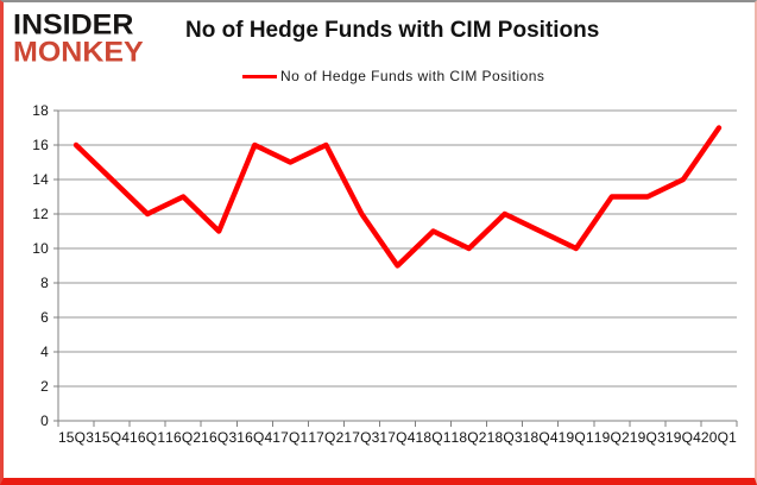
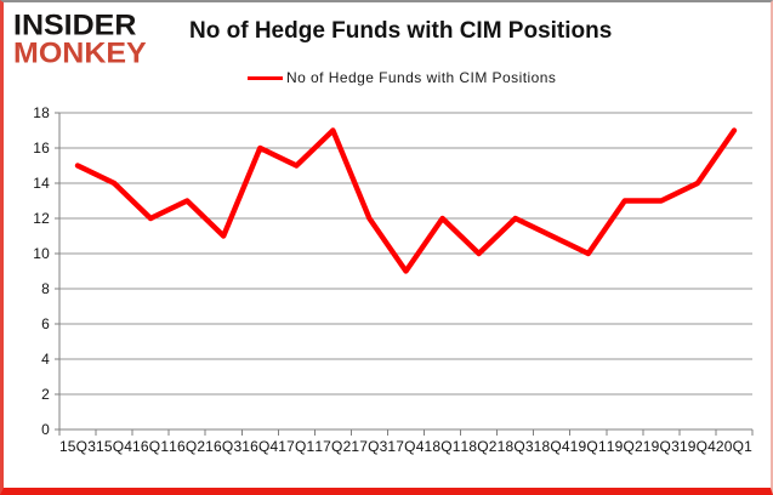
15Q3: 16 -> 15
17Q2: 16 -> 17
18Q1: 11 -> 12
